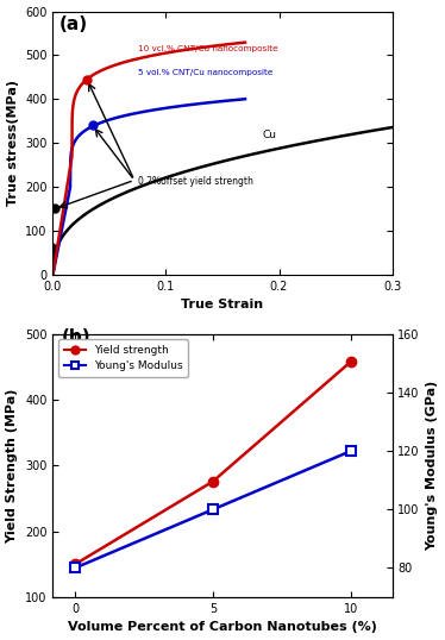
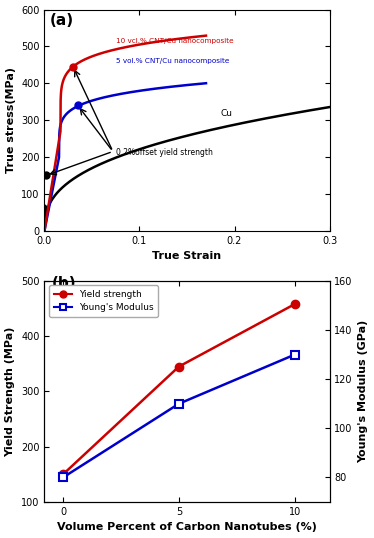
Yield strength/5: 276 -> 345
Young's Modulus/5: 100 -> 110
Young's Modulus/10: 120 -> 130
